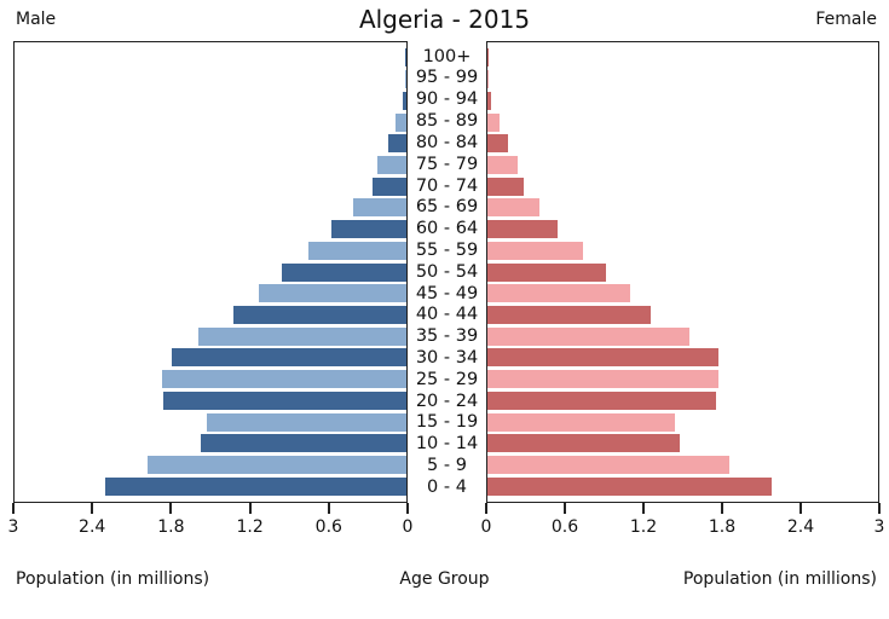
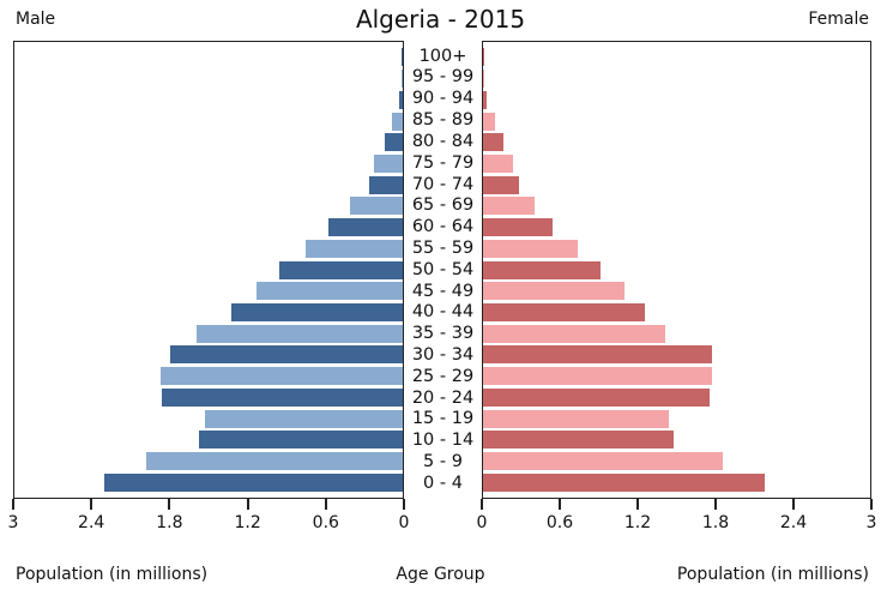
Female/35 - 39: 1.55 -> 1.41
